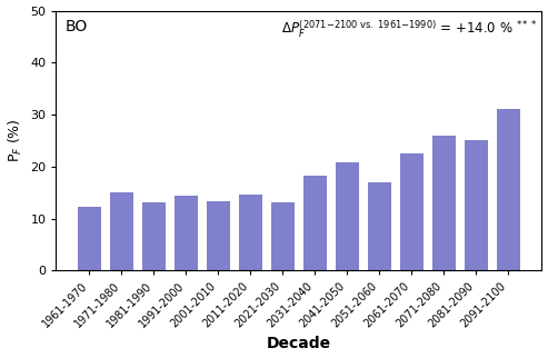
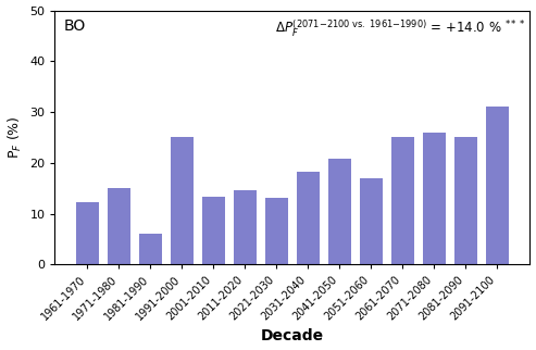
1981-1990: 13.2 -> 6.0
1991-2000: 14.4 -> 25.0
2061-2070: 22.5 -> 25.0
